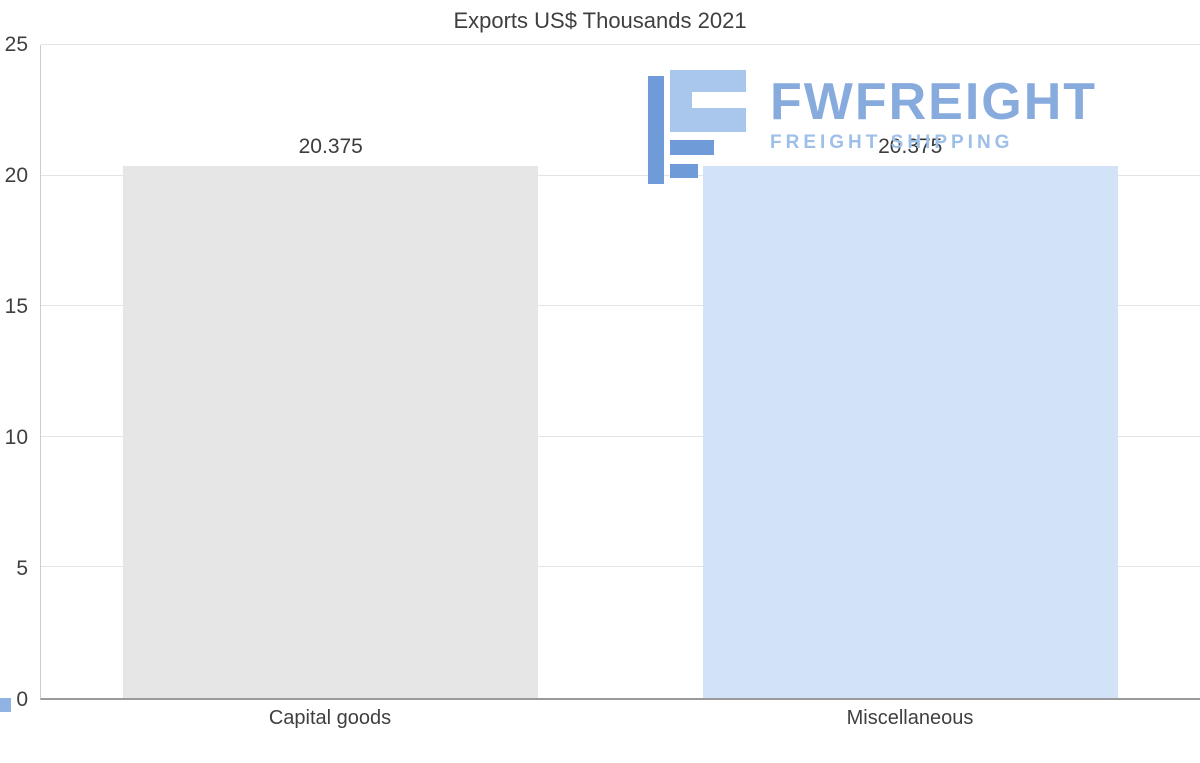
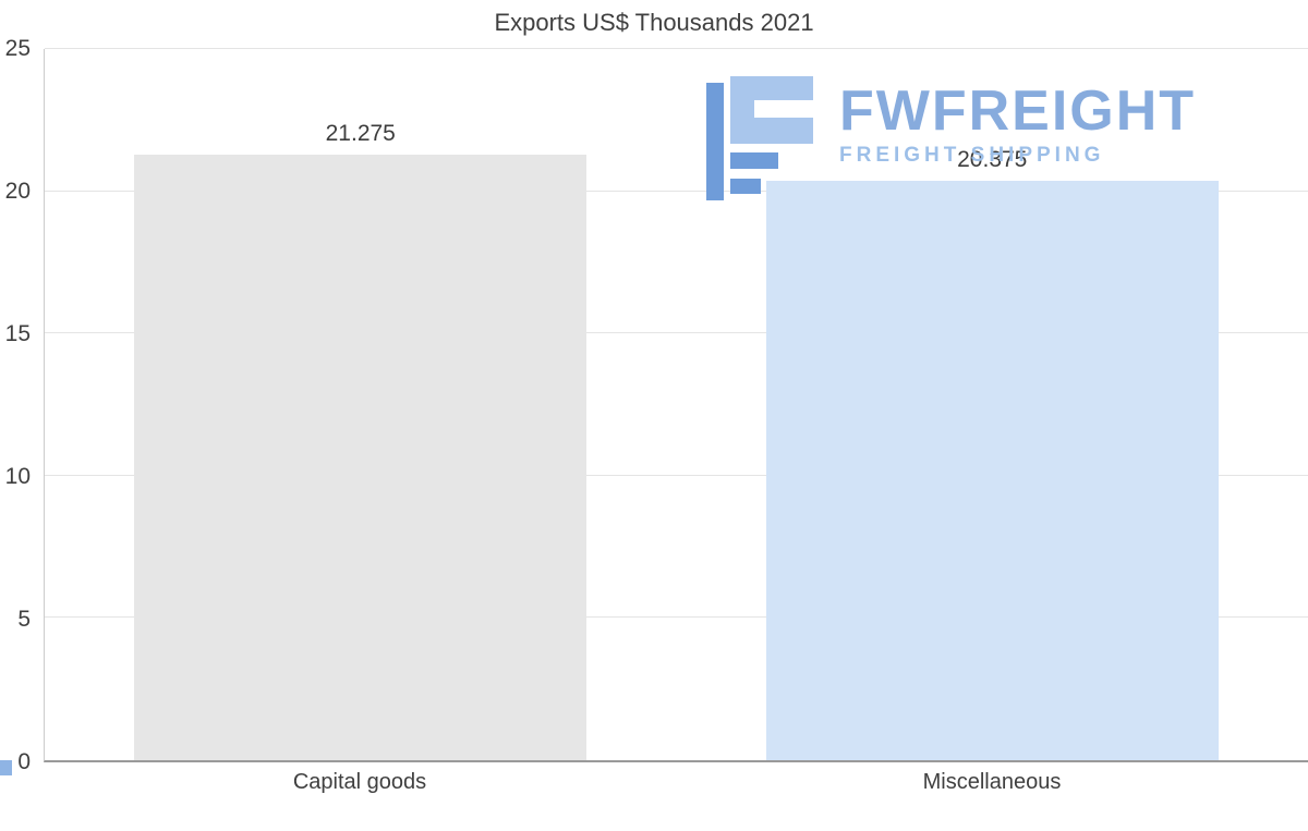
Capital goods: 20.375 -> 21.275
